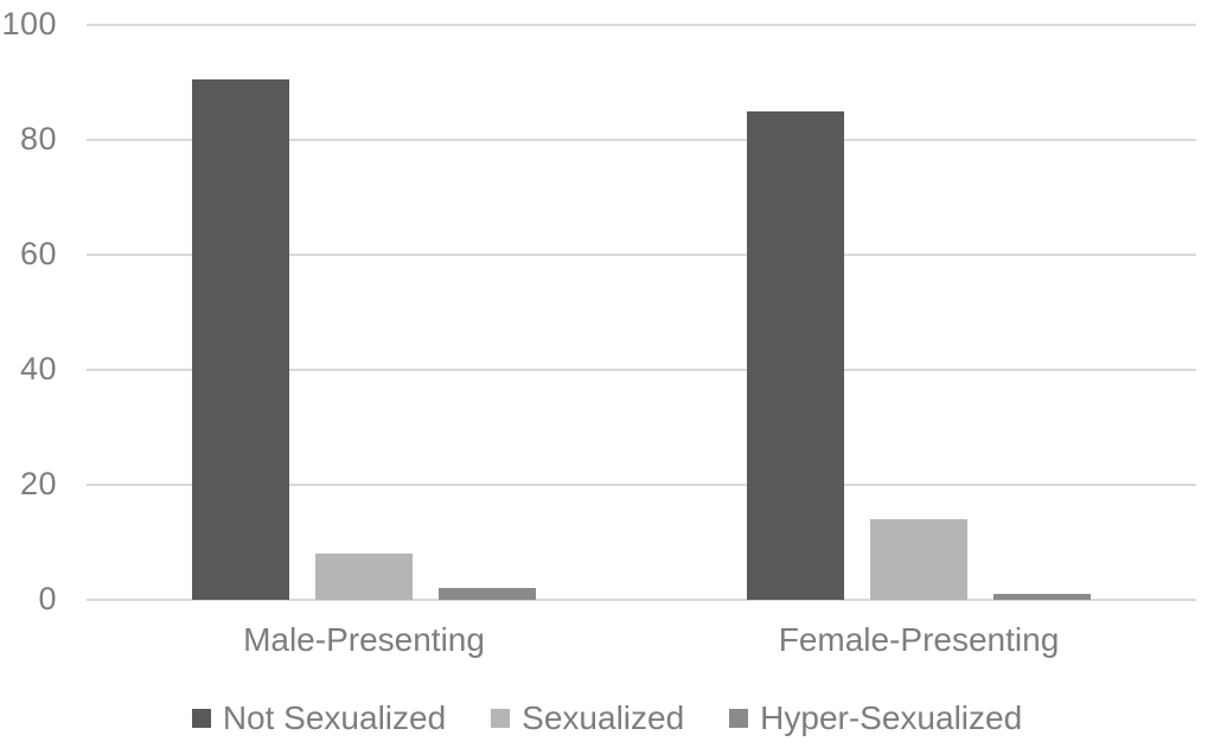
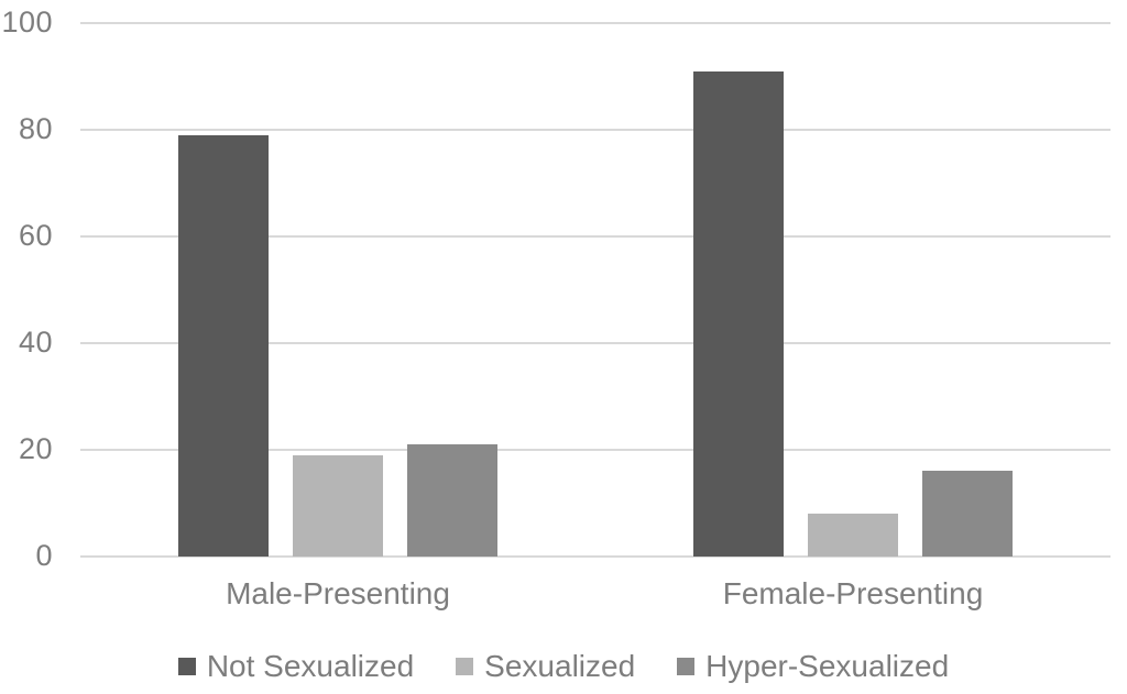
Not Sexualized/Male-Presenting: 90 -> 79
Sexualized/Male-Presenting: 8 -> 19
Hyper-Sexualized/Male-Presenting: 2 -> 21
Not Sexualized/Female-Presenting: 85 -> 91
Sexualized/Female-Presenting: 14 -> 8
Hyper-Sexualized/Female-Presenting: 1 -> 16
